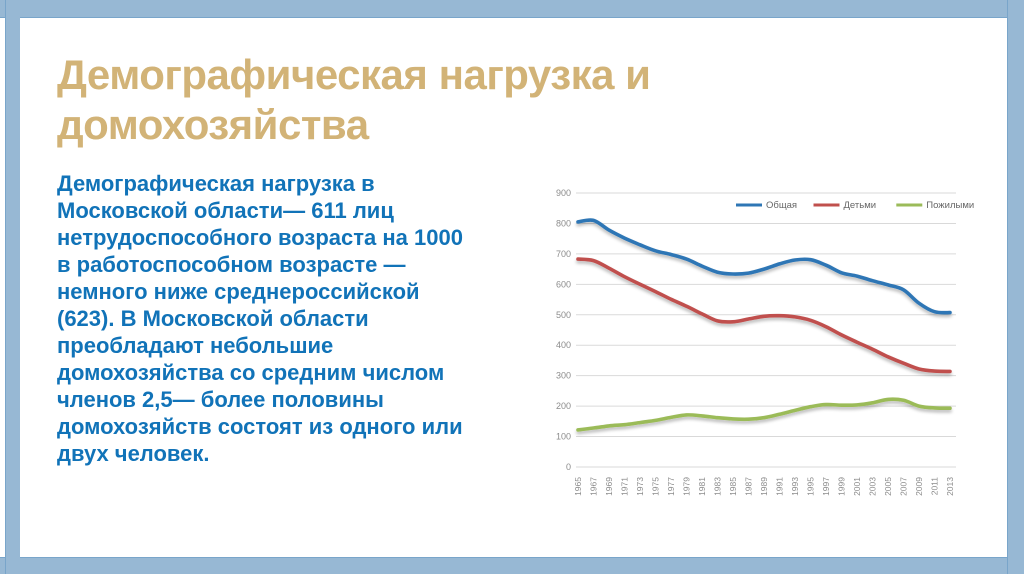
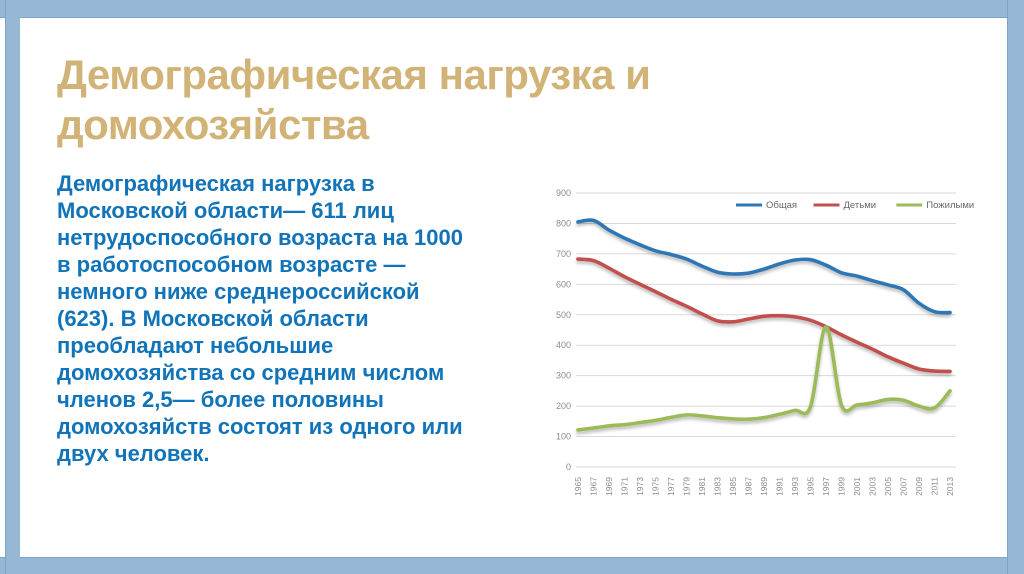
Пожилыми/1997: 200 -> 460
Пожилыми/2013: 190 -> 250
